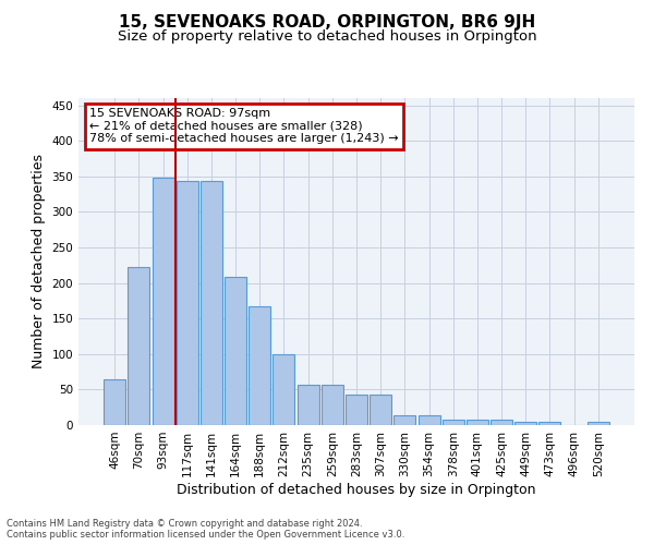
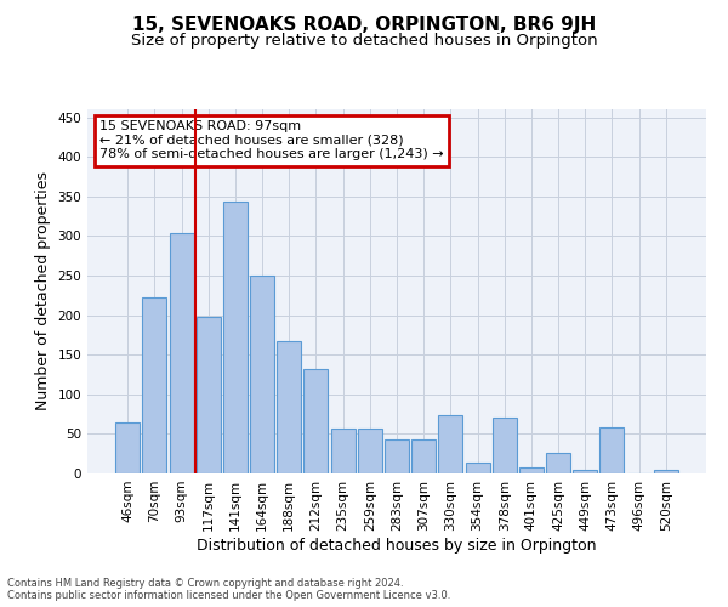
93sqm: 348 -> 304
117sqm: 344 -> 198
164sqm: 209 -> 250
212sqm: 100 -> 132
330sqm: 14 -> 74
378sqm: 8 -> 70
425sqm: 7 -> 26
473sqm: 5 -> 58
